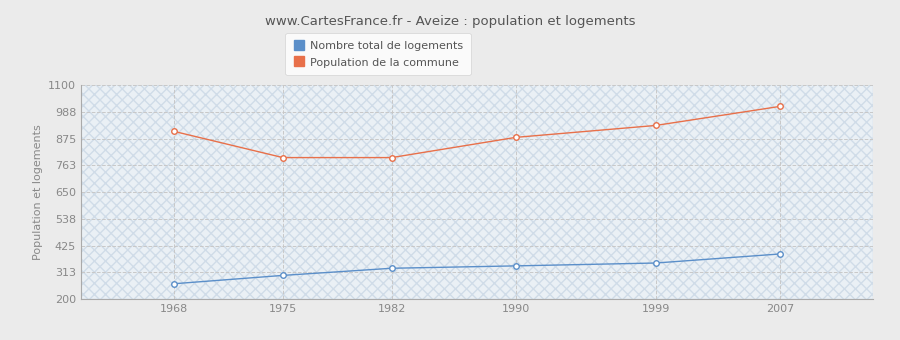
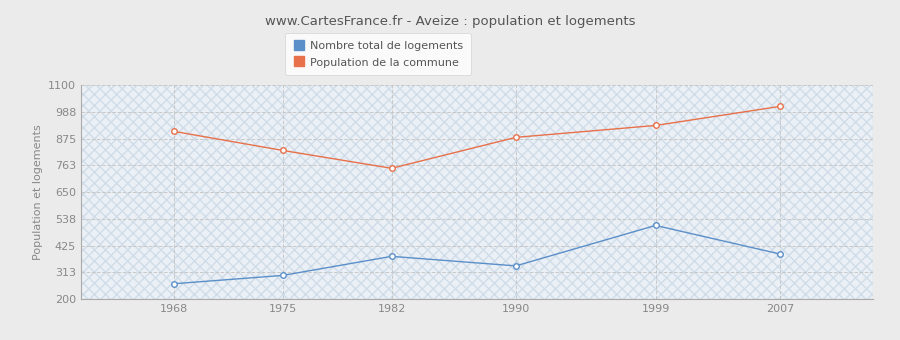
Population de la commune/1975: 795 -> 825
Nombre total de logements/1982: 330 -> 380
Population de la commune/1982: 795 -> 750
Nombre total de logements/1999: 352 -> 510
